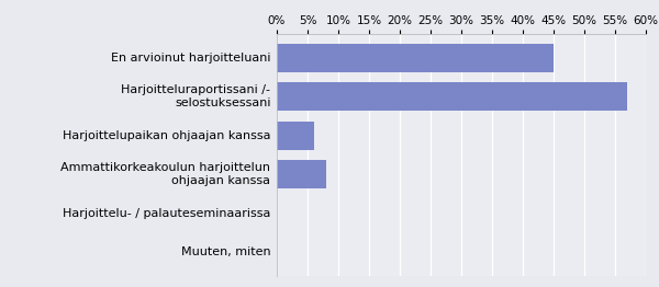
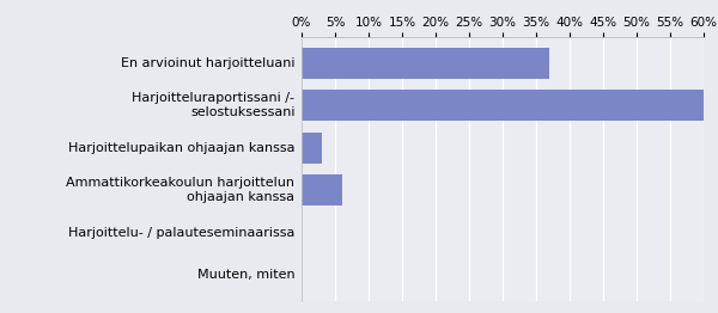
En arvioinut harjoitteluani: 45% -> 37%
Harjoitteluraportissani /- selostuksessani: 57% -> 60%
Harjoittelupaikan ohjaajan kanssa: 6% -> 3%
Ammattikorkeakoulun harjoittelun ohjaajan kanssa: 8% -> 6%
